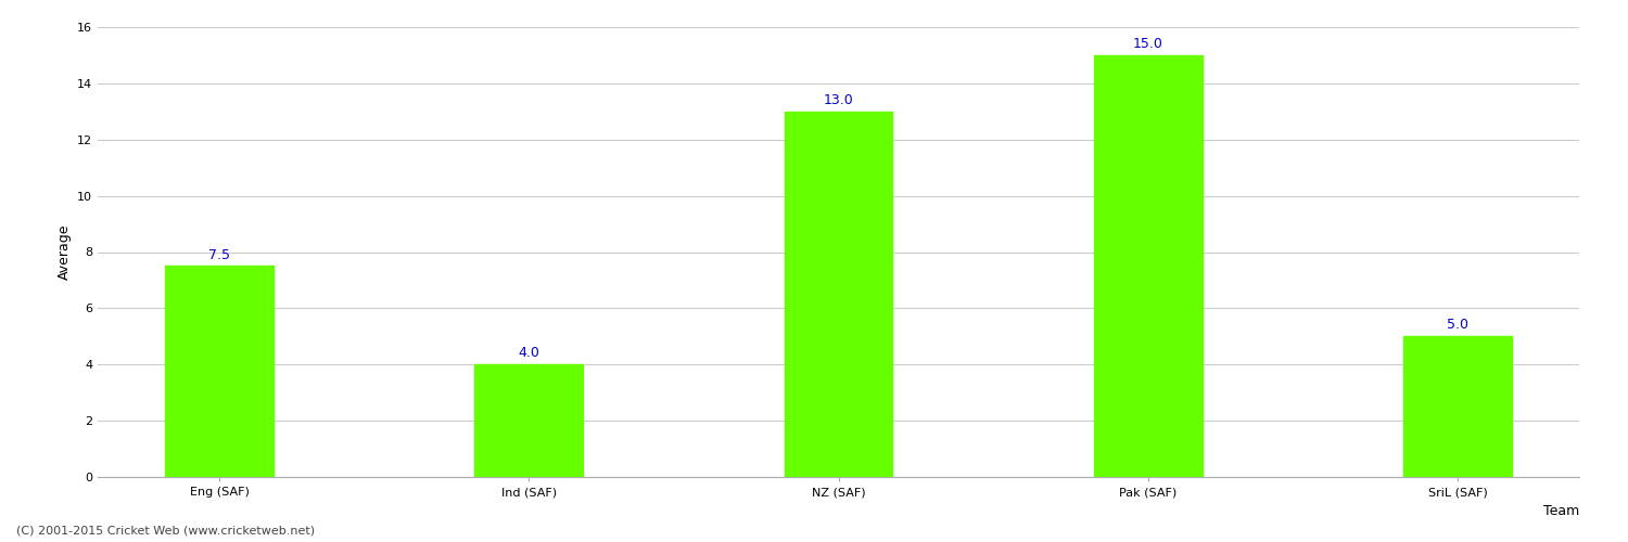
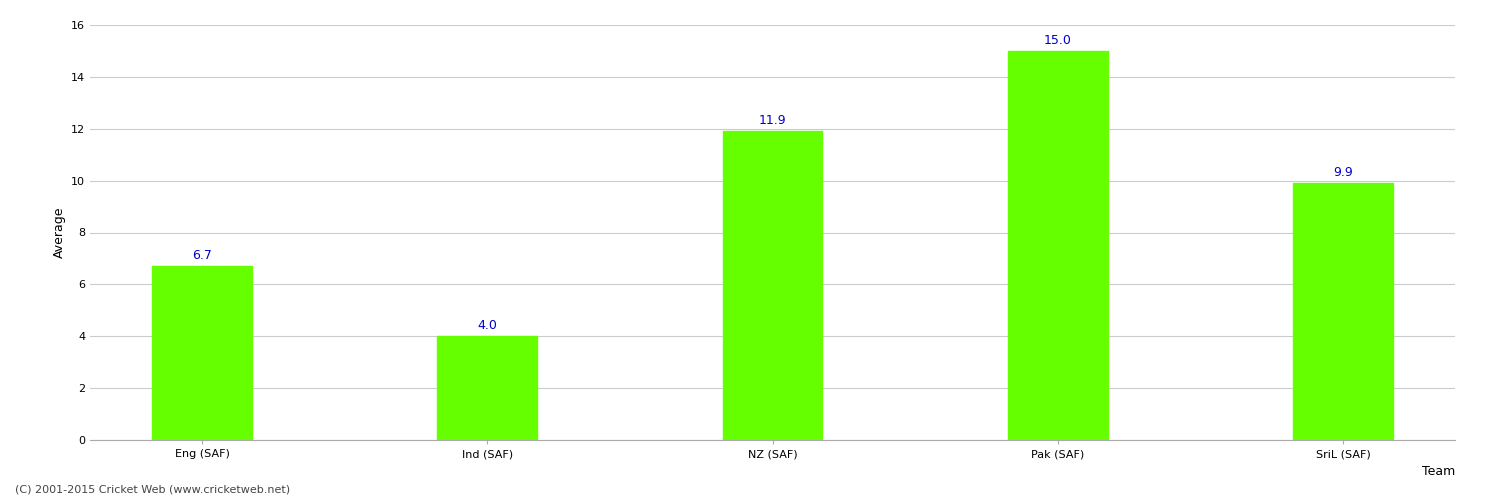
Eng (SAF): 7.5 -> 6.7
NZ (SAF): 13.0 -> 11.9
SriL (SAF): 5.0 -> 9.9
